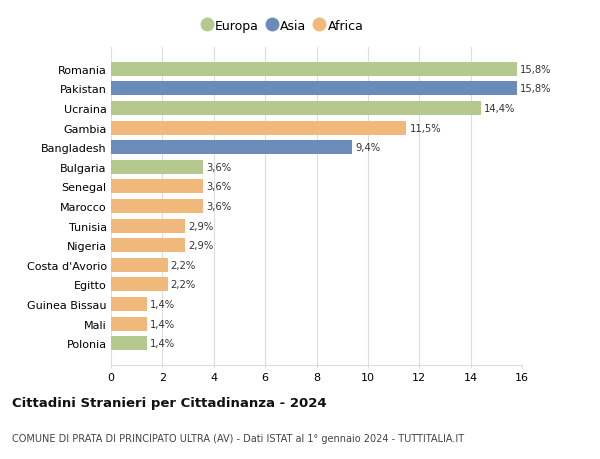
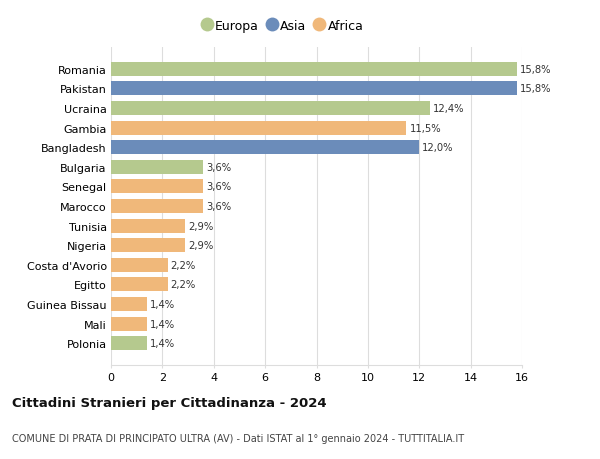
Ucraina: 14,4% -> 12,4%
Bangladesh: 9,4% -> 12,0%
